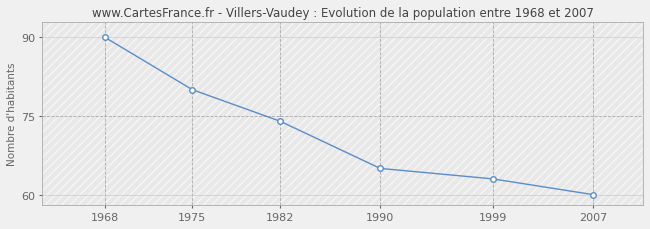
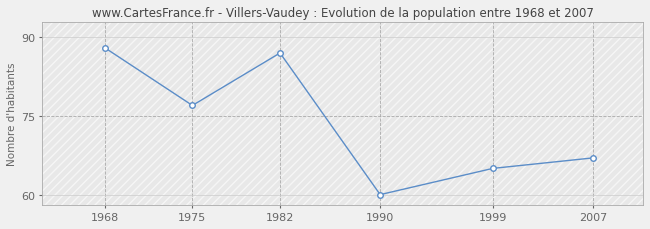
1968: 90 -> 88
1975: 80 -> 77
1982: 74 -> 87
1990: 65 -> 60
1999: 63 -> 65
2007: 60 -> 67
